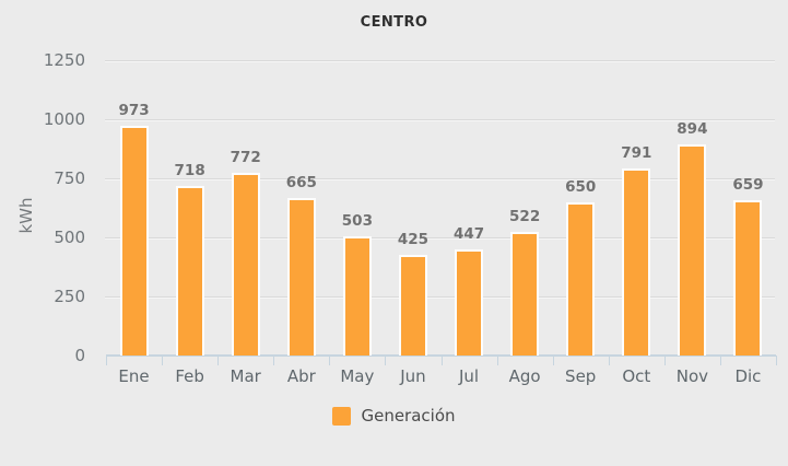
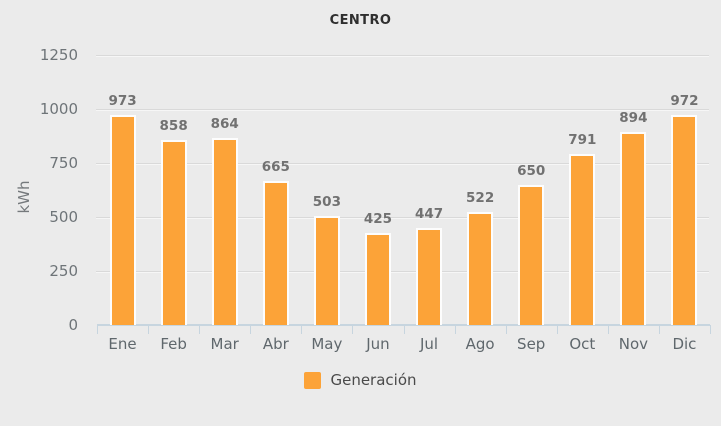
Feb: 718 -> 858
Mar: 772 -> 864
Dic: 659 -> 972
